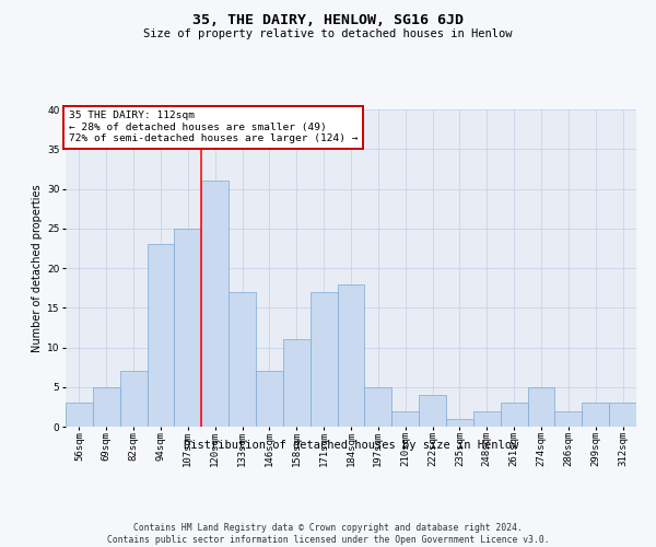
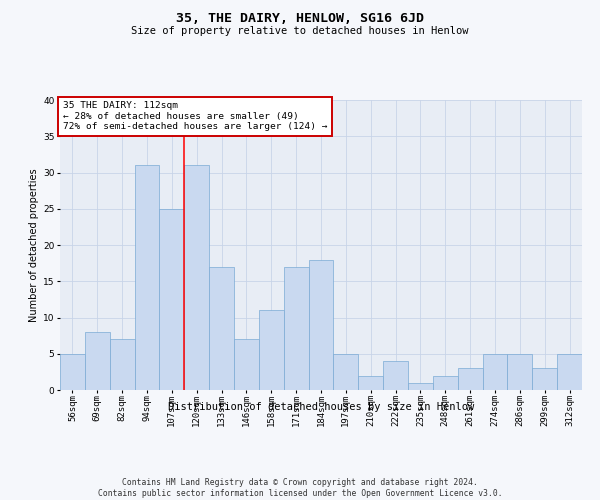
56sqm: 3 -> 5
69sqm: 5 -> 8
94sqm: 23 -> 31
286sqm: 2 -> 5
312sqm: 3 -> 5
